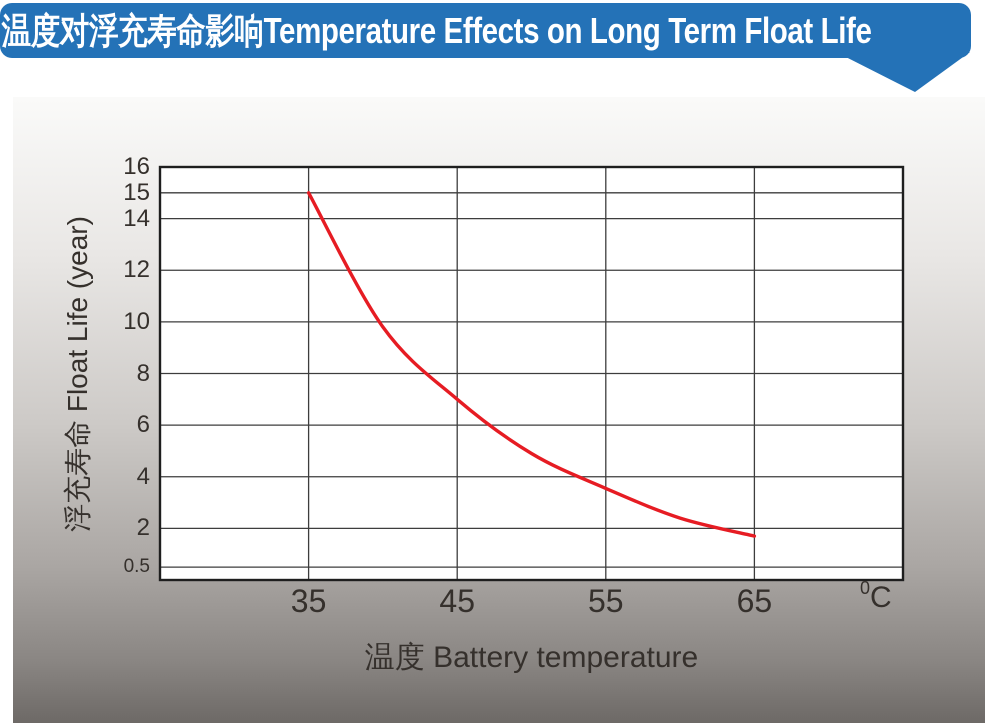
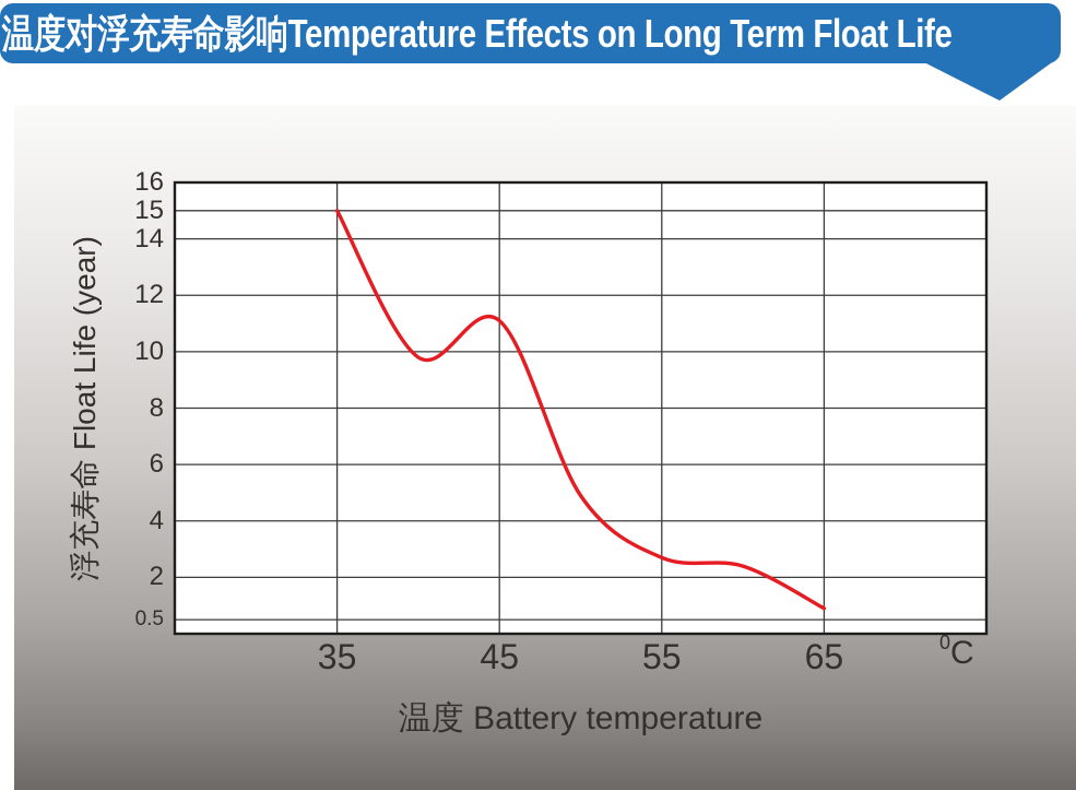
45: 7.0 -> 11.1
55: 3.5 -> 2.7
65: 1.7 -> 0.9
